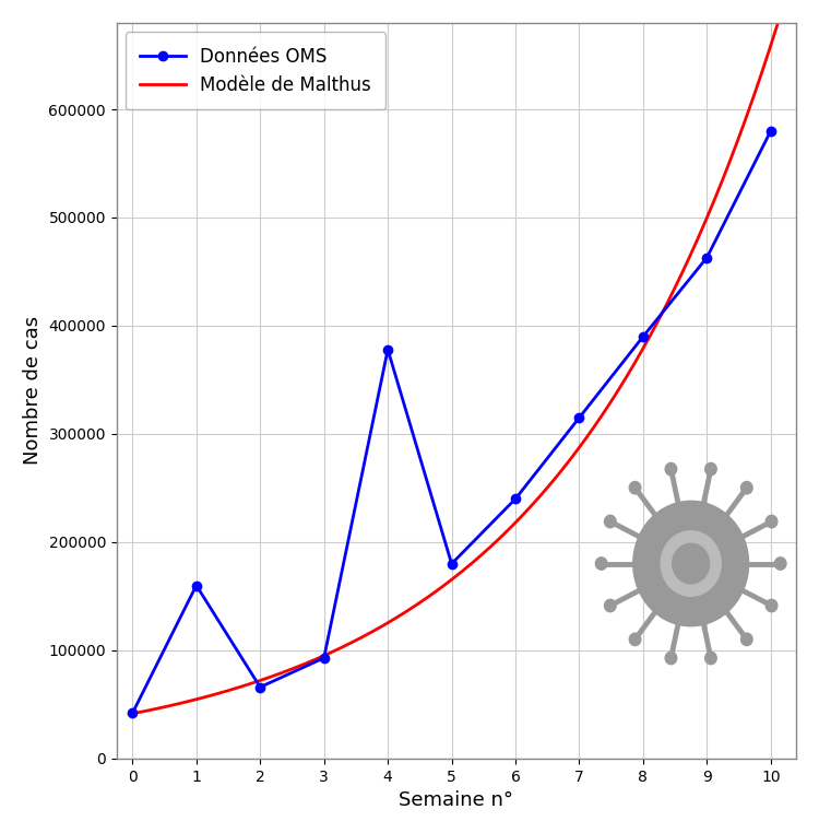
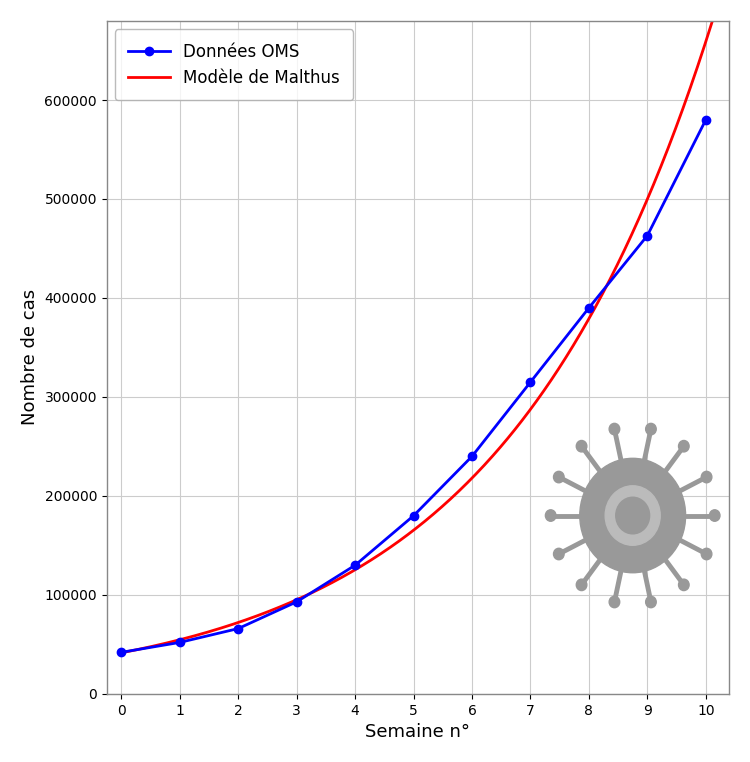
Données OMS/1: 160000 -> 52000
Données OMS/4: 378000 -> 130000
